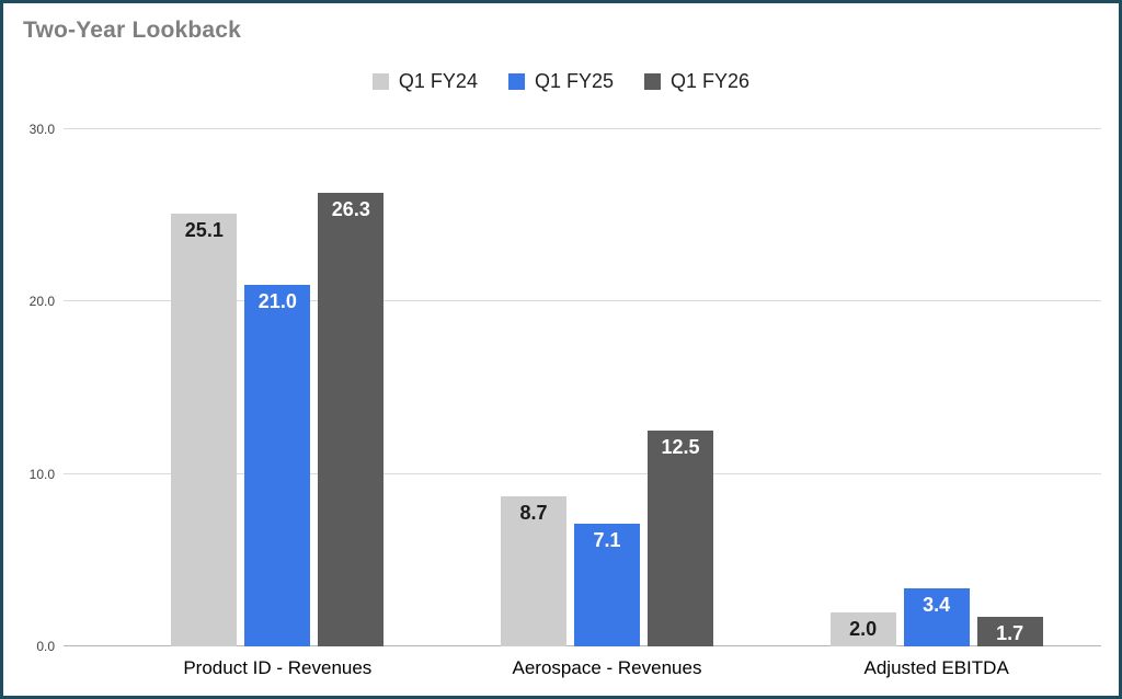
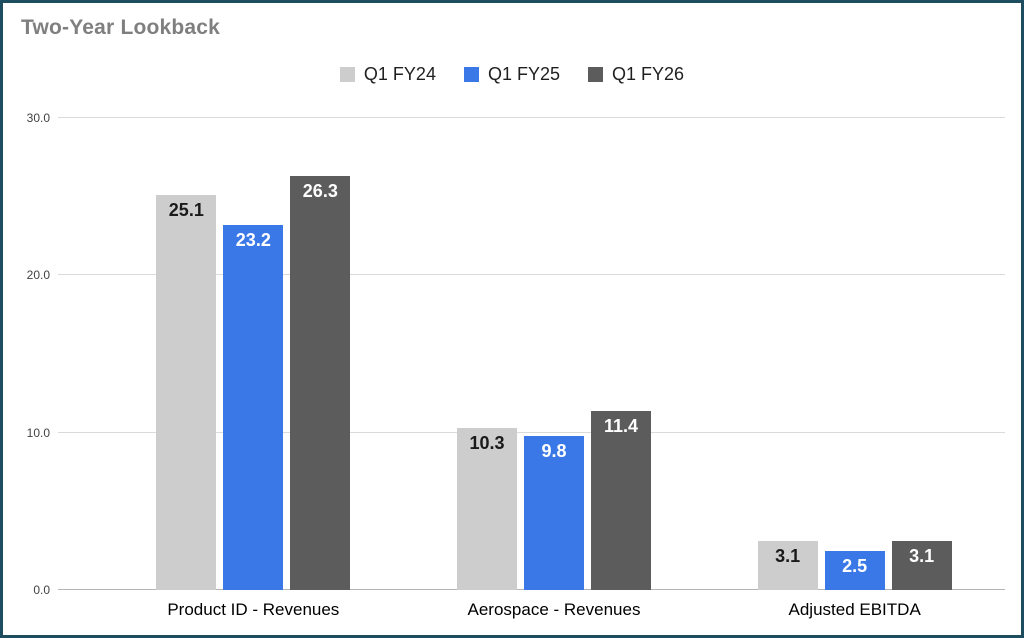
Q1 FY25/Product ID - Revenues: 21.0 -> 23.2
Q1 FY24/Aerospace - Revenues: 8.7 -> 10.3
Q1 FY25/Aerospace - Revenues: 7.1 -> 9.8
Q1 FY26/Aerospace - Revenues: 12.5 -> 11.4
Q1 FY24/Adjusted EBITDA: 2.0 -> 3.1
Q1 FY25/Adjusted EBITDA: 3.4 -> 2.5
Q1 FY26/Adjusted EBITDA: 1.7 -> 3.1
